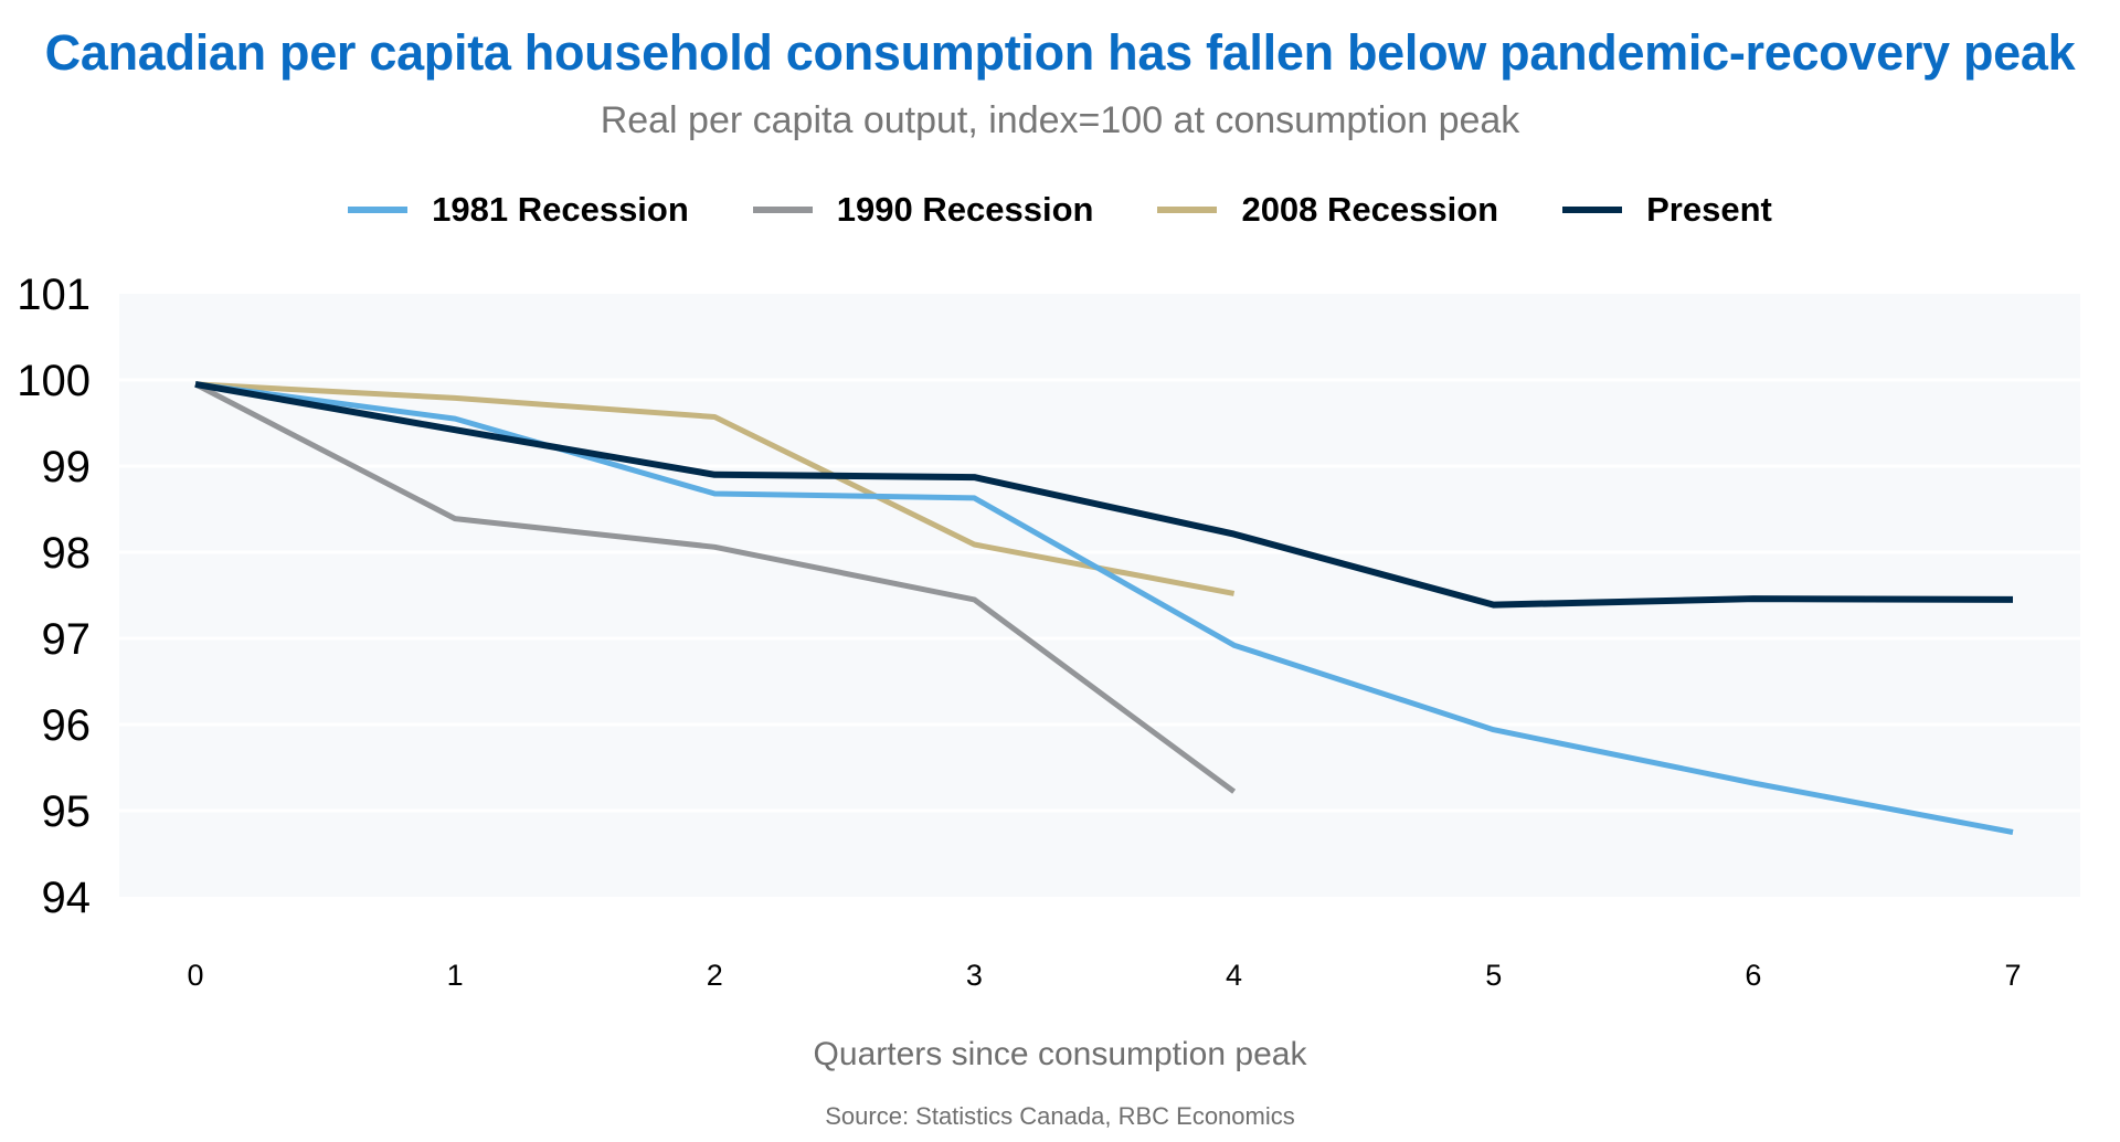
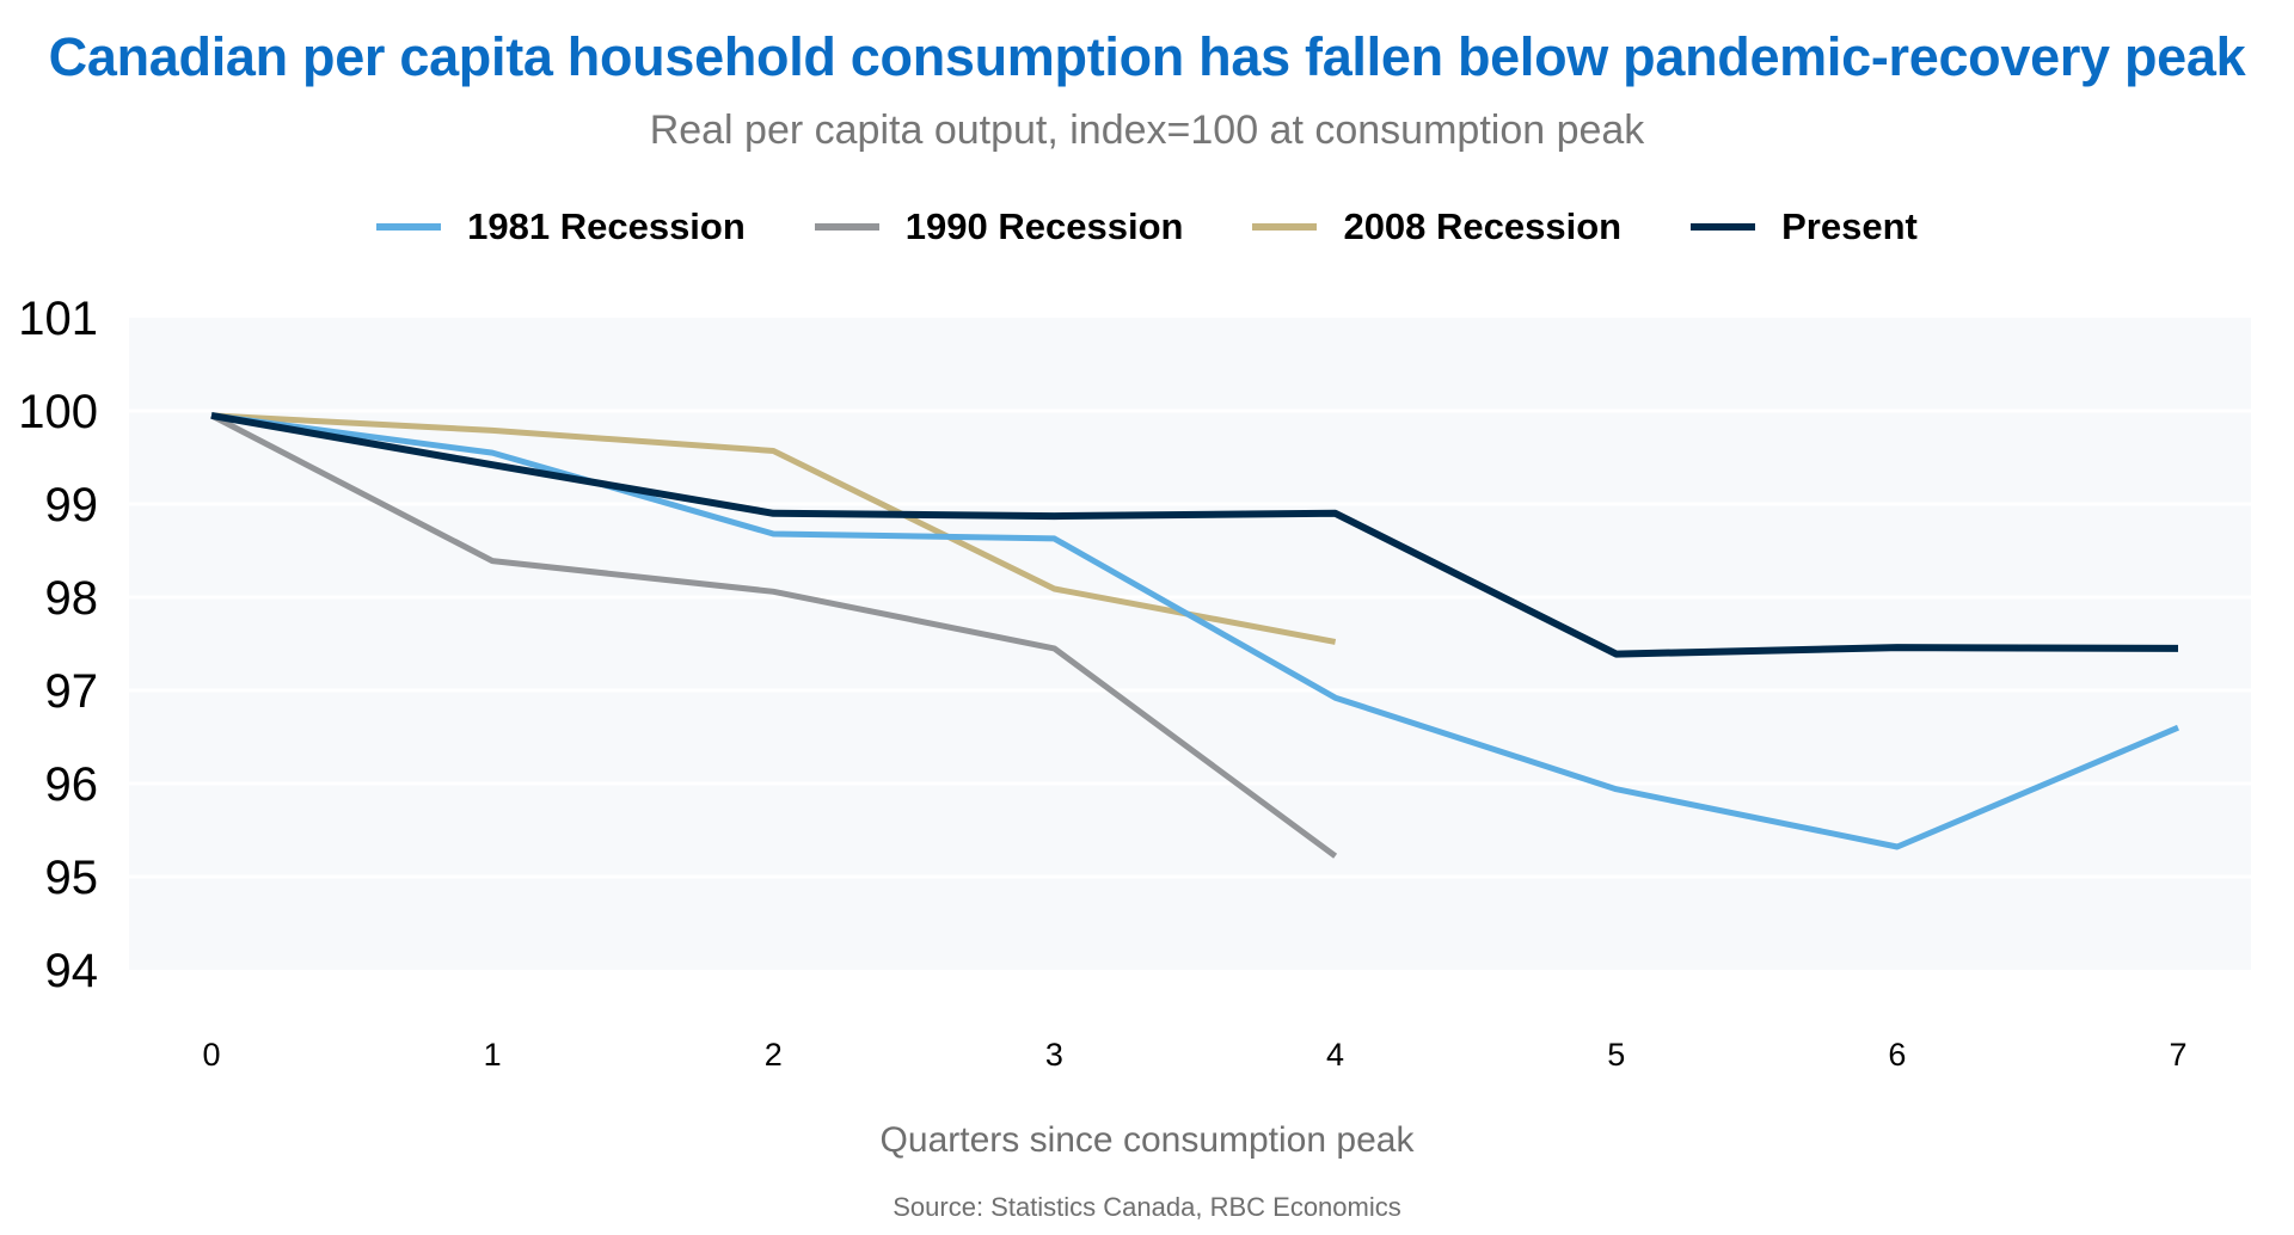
Present/4: 98.2 -> 98.9
1981 Recession/7: 94.8 -> 96.6
